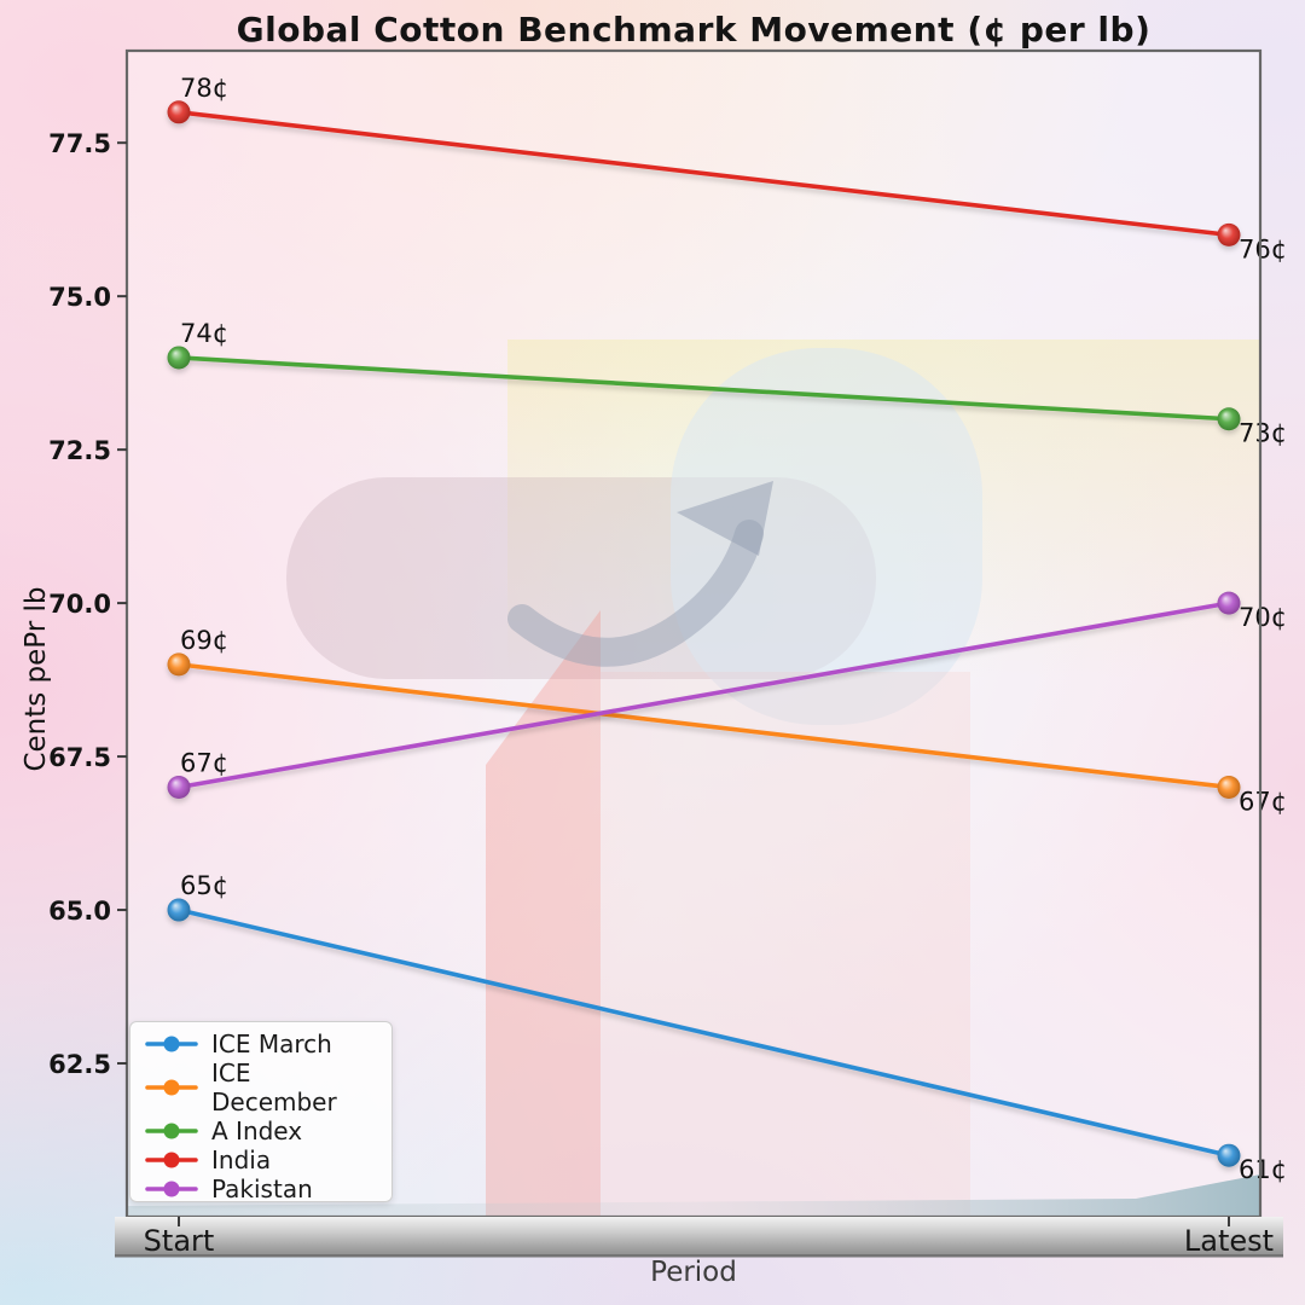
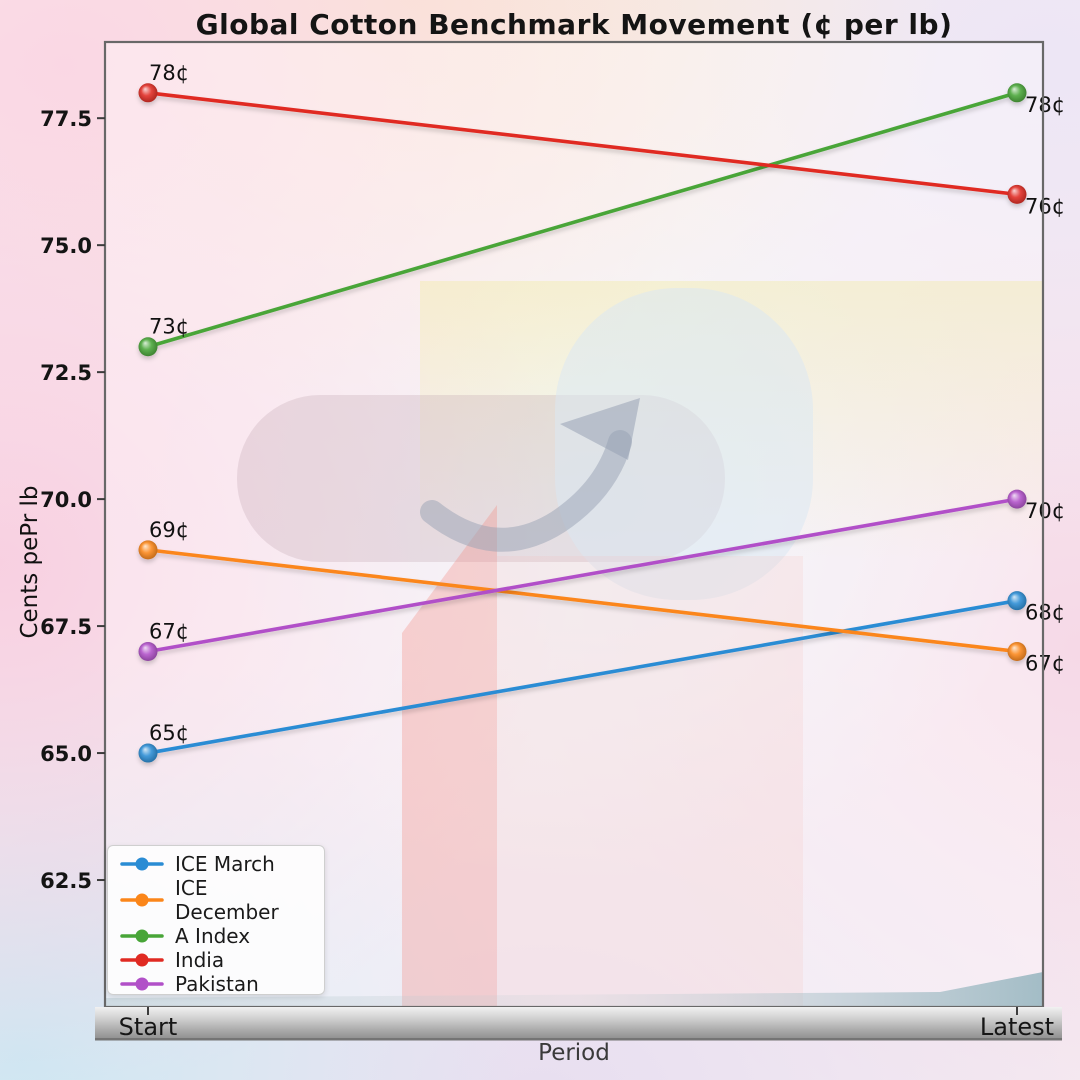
A Index/Start: 74 -> 73
ICE March/Latest: 61 -> 68
A Index/Latest: 73 -> 78
